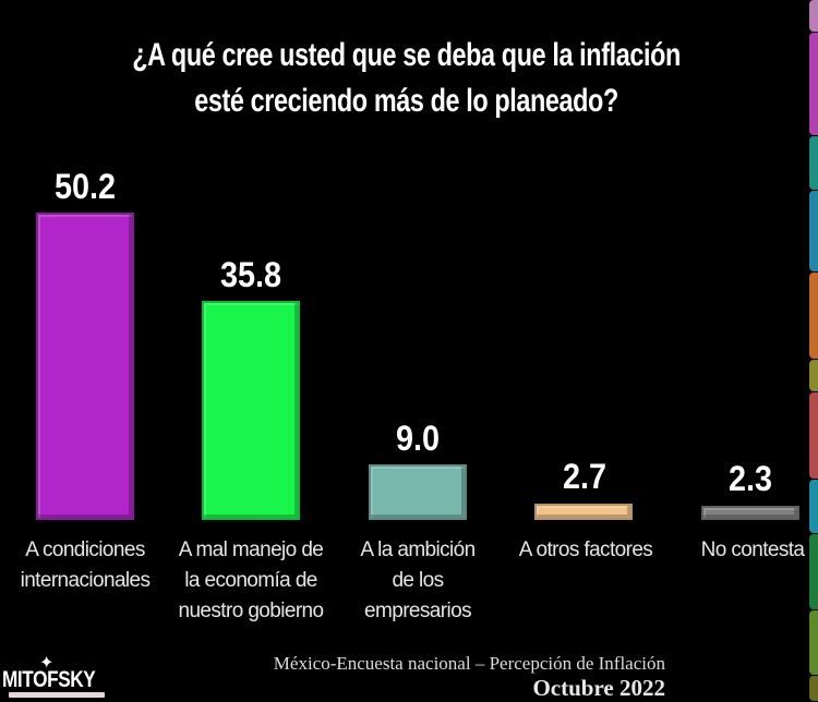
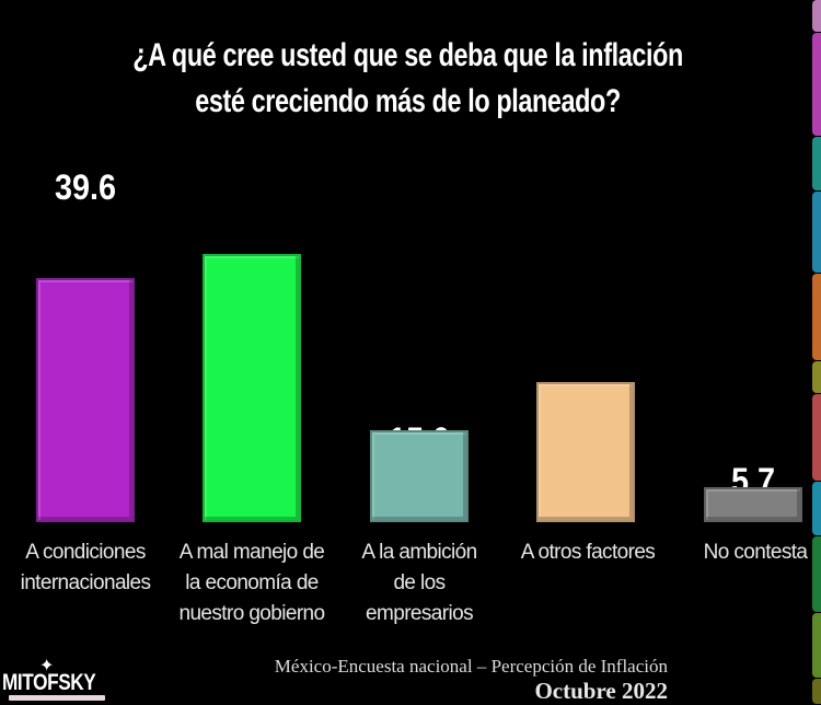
A condiciones internacionales: 50.2 -> 39.6
A mal manejo de la economía de nuestro gobierno: 35.8 -> 43.6
A la ambición de los empresarios: 9.0 -> 15.0
A otros factores: 2.7 -> 22.8
No contesta: 2.3 -> 5.7
